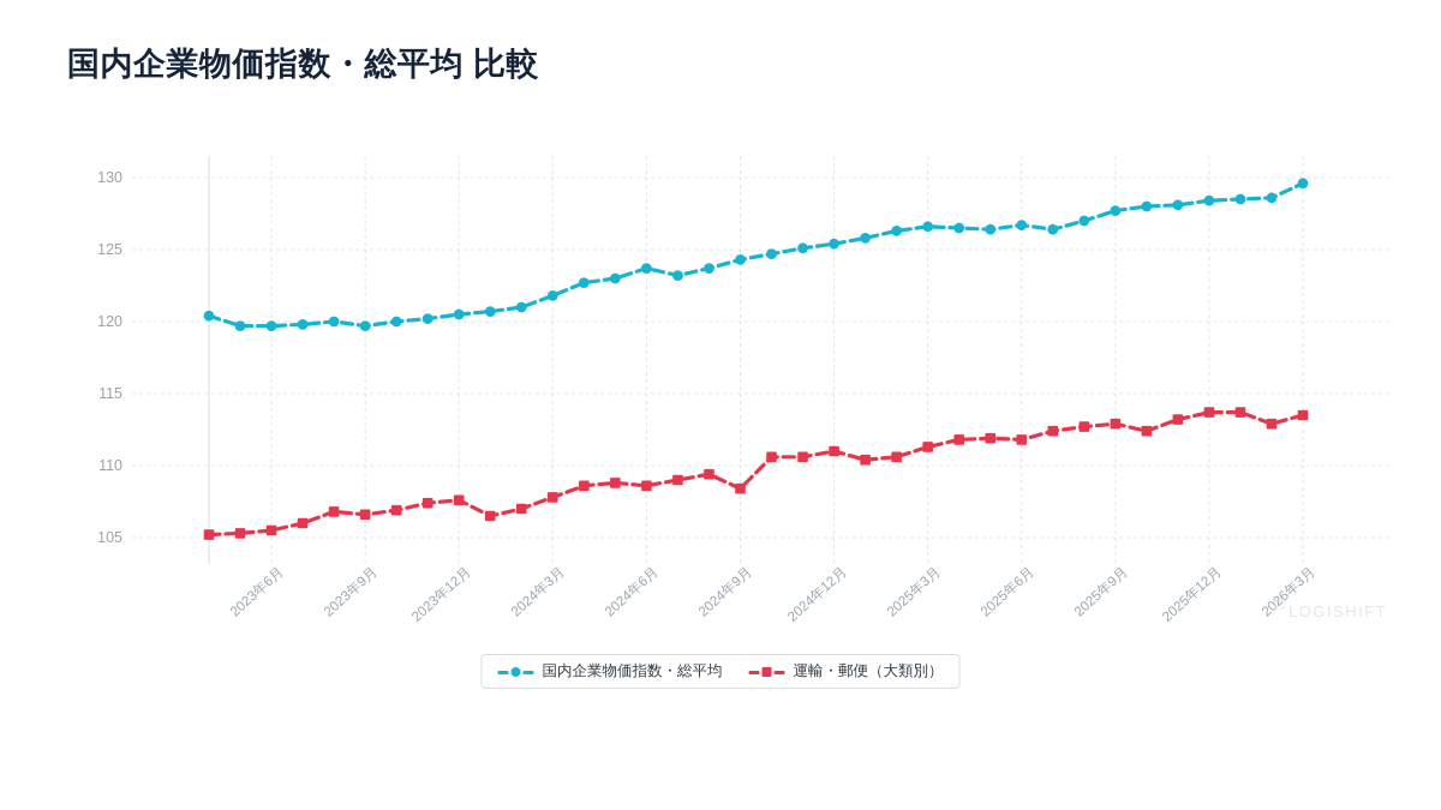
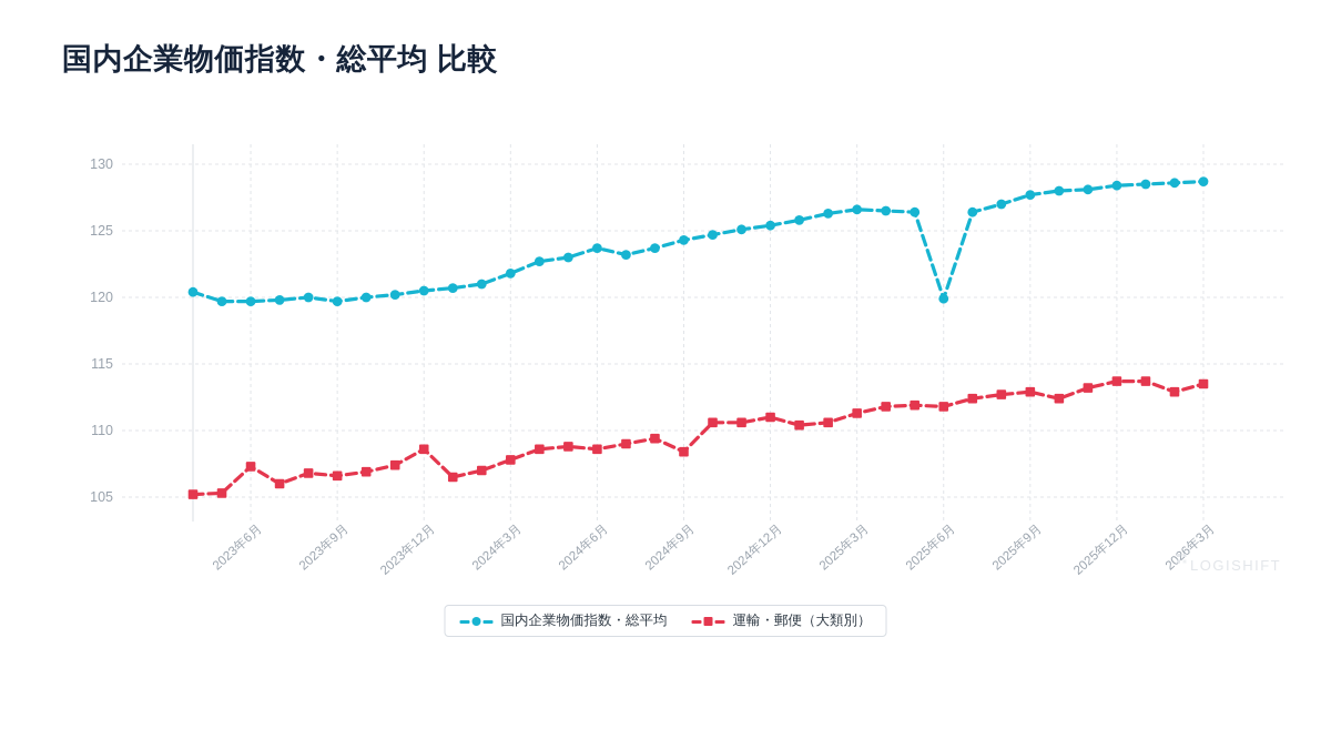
運輸・郵便（大類別）/2023年6月: 105.5 -> 107.3
運輸・郵便（大類別）/2023年12月: 107.6 -> 108.6
国内企業物価指数・総平均/2025年6月: 126.7 -> 119.9
国内企業物価指数・総平均/2026年3月: 129.6 -> 128.7
